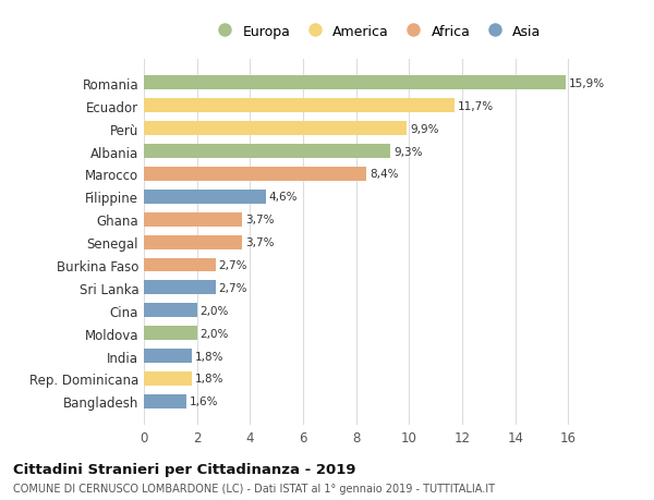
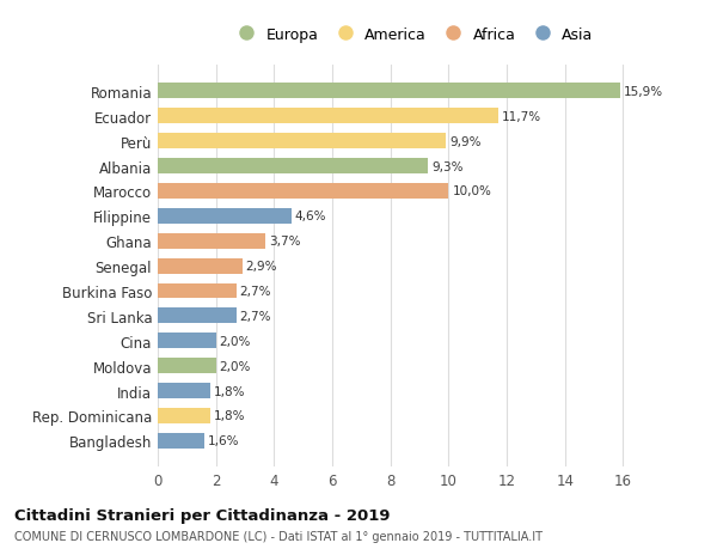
Marocco: 8,4% -> 10,0%
Senegal: 3,7% -> 2,9%
